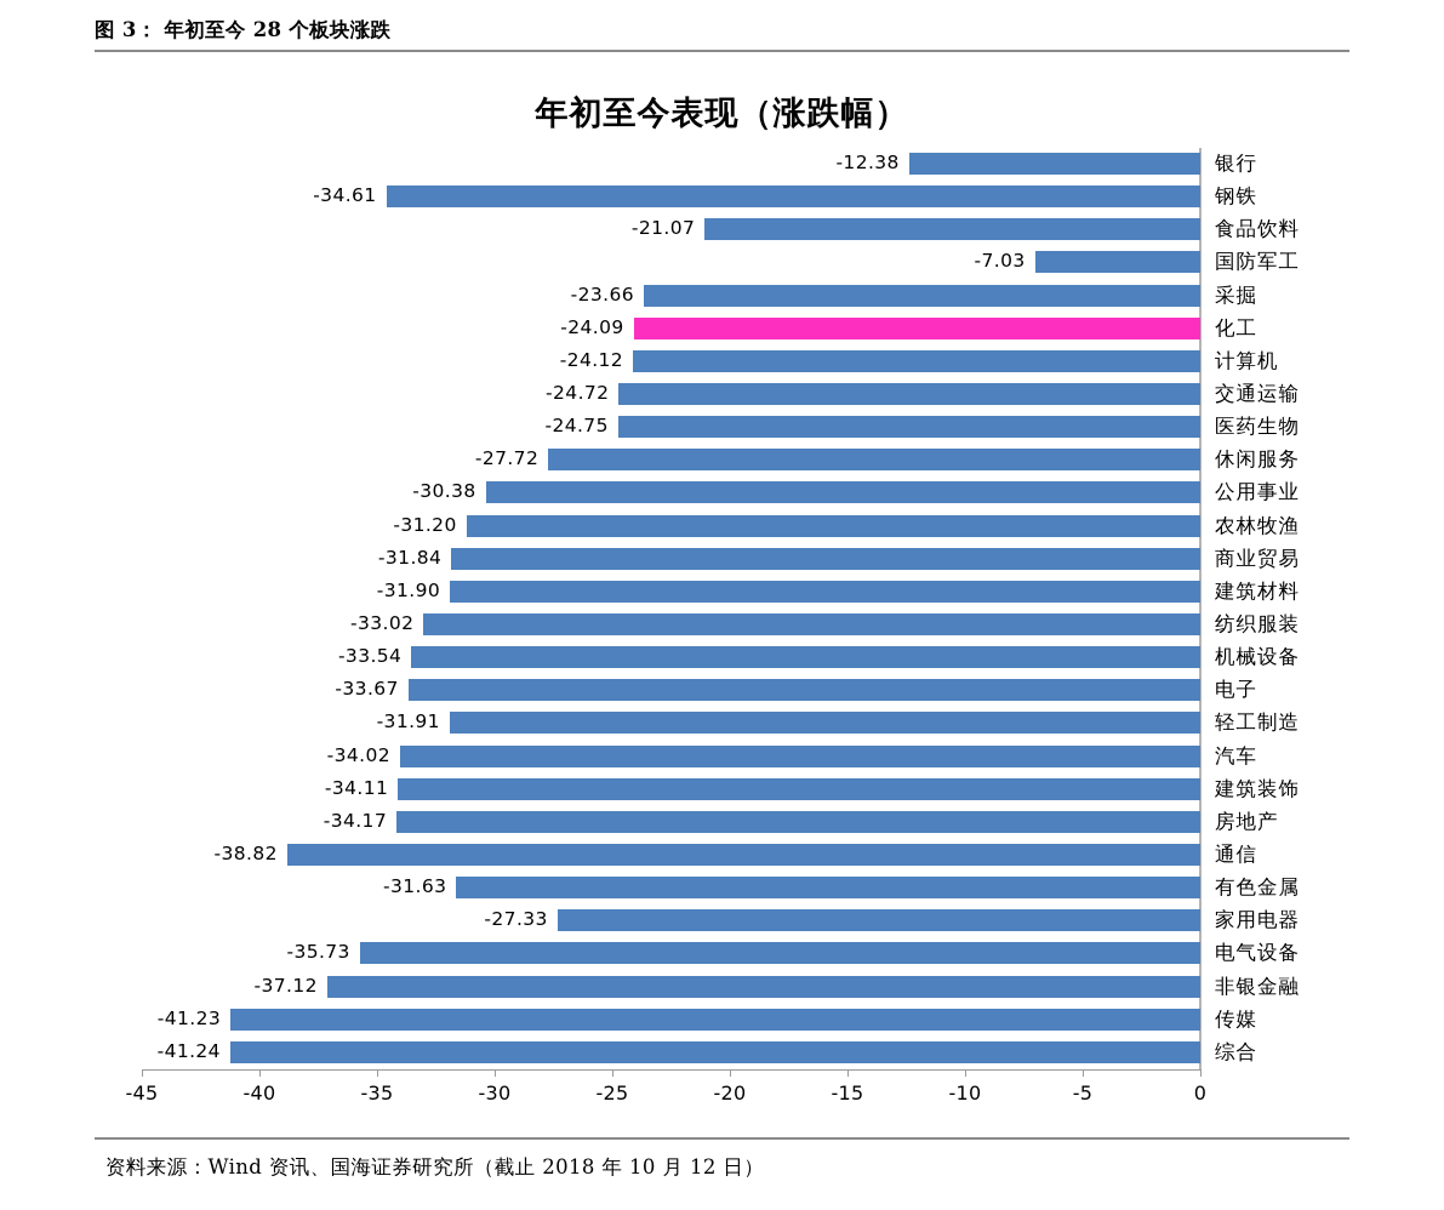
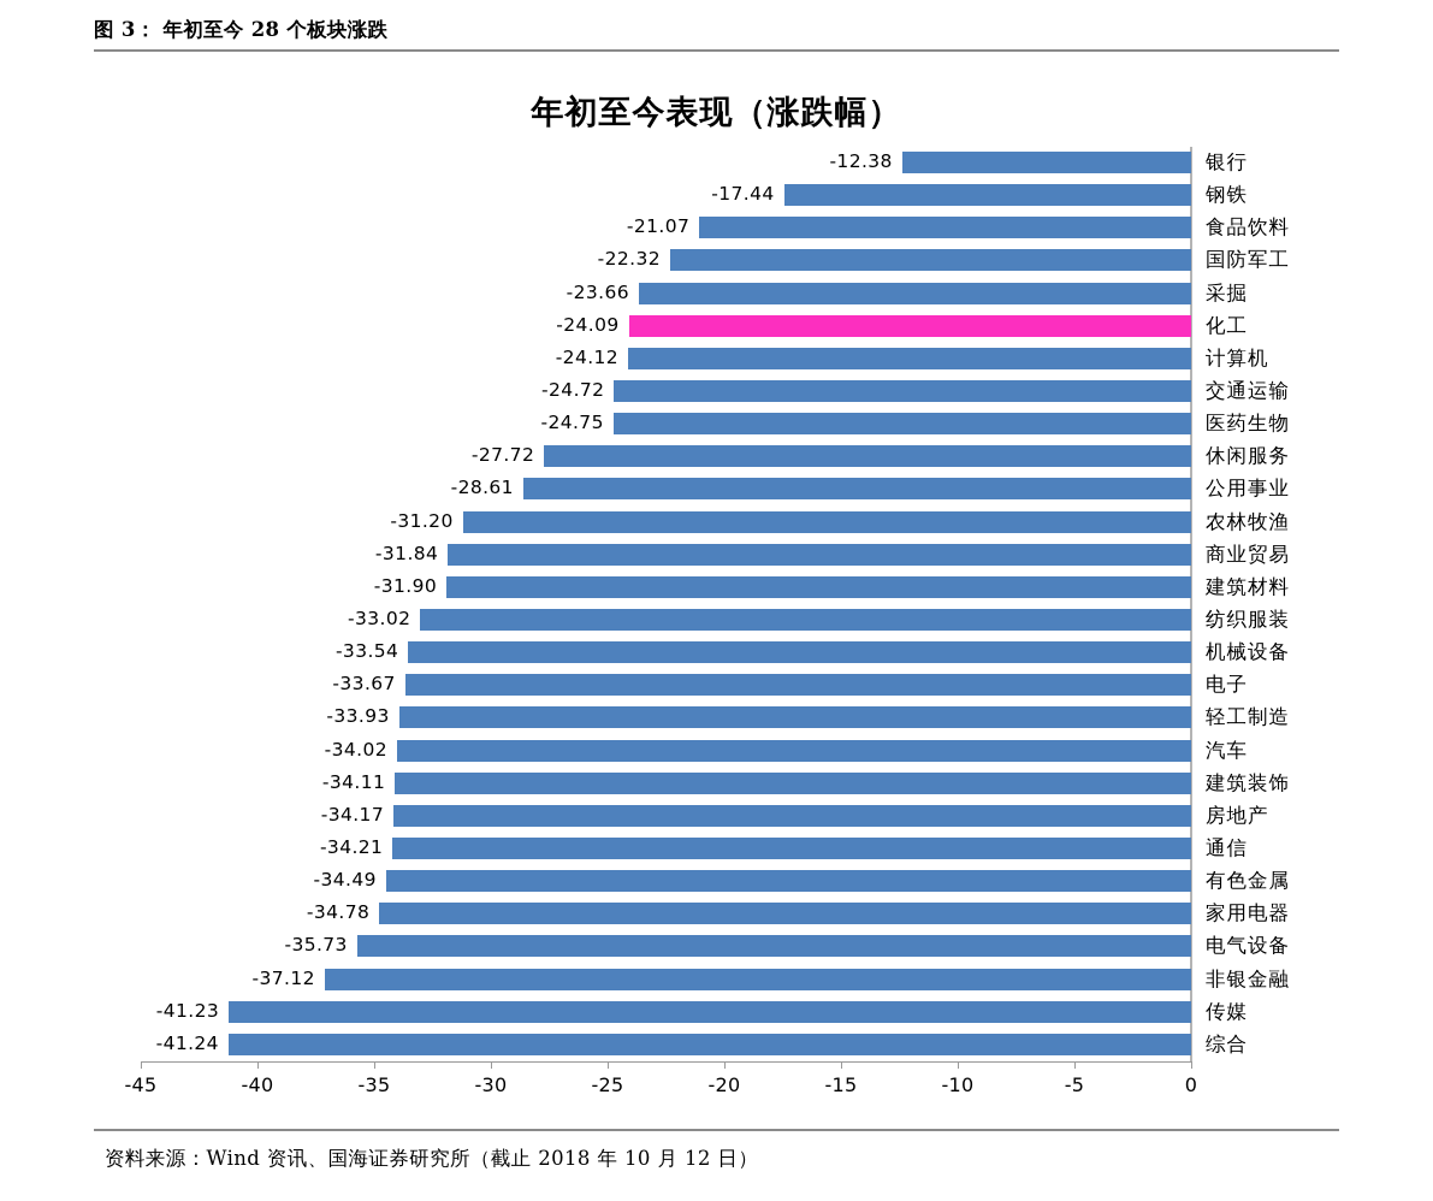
钢铁: -34.61 -> -17.44
国防军工: -7.03 -> -22.32
公用事业: -30.38 -> -28.61
轻工制造: -31.91 -> -33.93
通信: -38.82 -> -34.21
有色金属: -31.63 -> -34.49
家用电器: -27.33 -> -34.78
